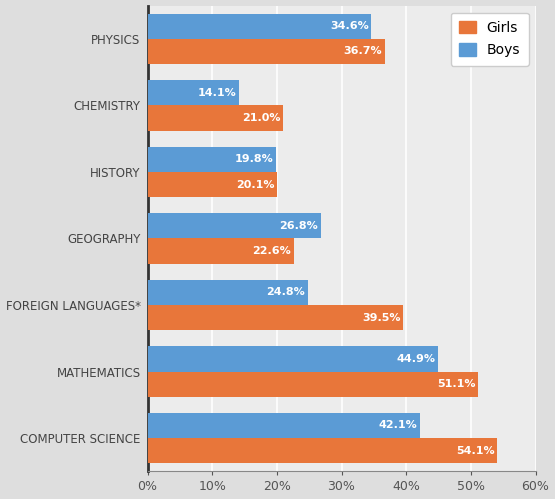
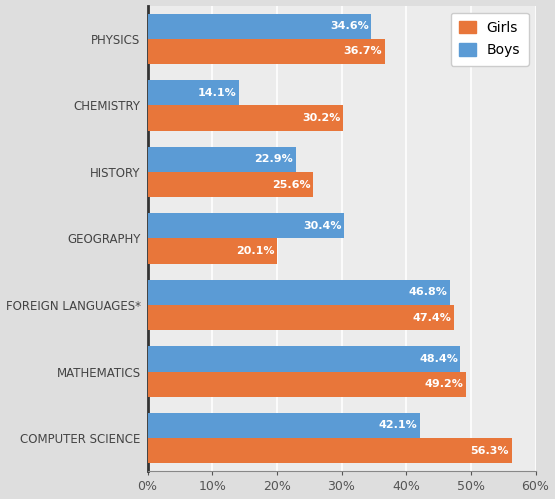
Girls/CHEMISTRY: 21.0% -> 30.2%
Boys/HISTORY: 19.8% -> 22.9%
Girls/HISTORY: 20.1% -> 25.6%
Boys/GEOGRAPHY: 26.8% -> 30.4%
Girls/GEOGRAPHY: 22.6% -> 20.1%
Boys/FOREIGN LANGUAGES*: 24.8% -> 46.8%
Girls/FOREIGN LANGUAGES*: 39.5% -> 47.4%
Boys/MATHEMATICS: 44.9% -> 48.4%
Girls/MATHEMATICS: 51.1% -> 49.2%
Girls/COMPUTER SCIENCE: 54.1% -> 56.3%
